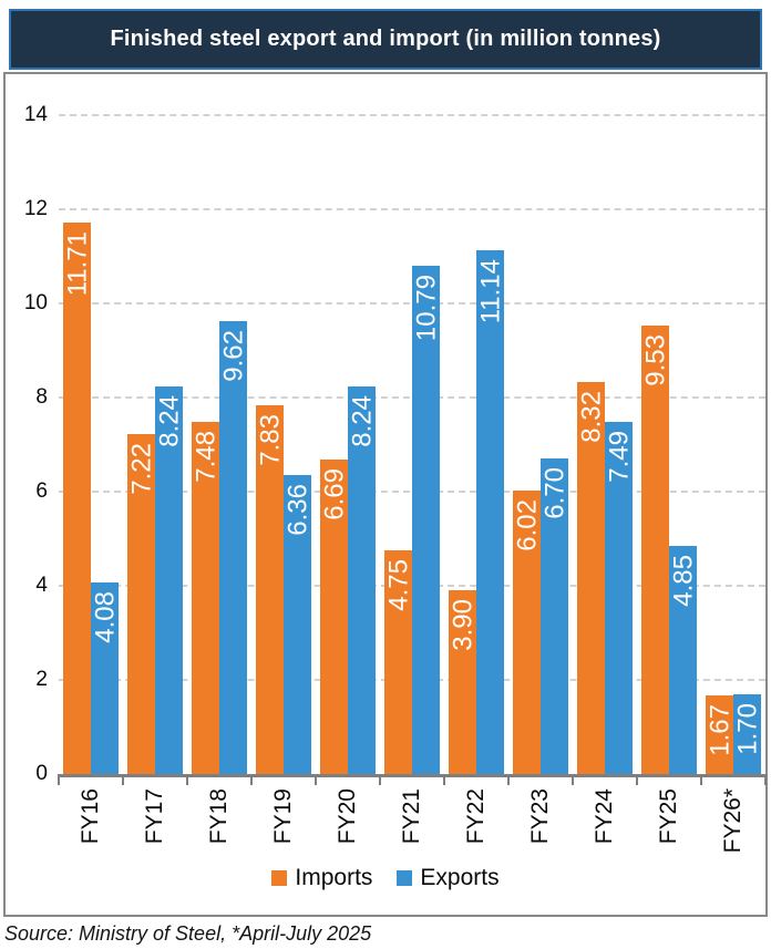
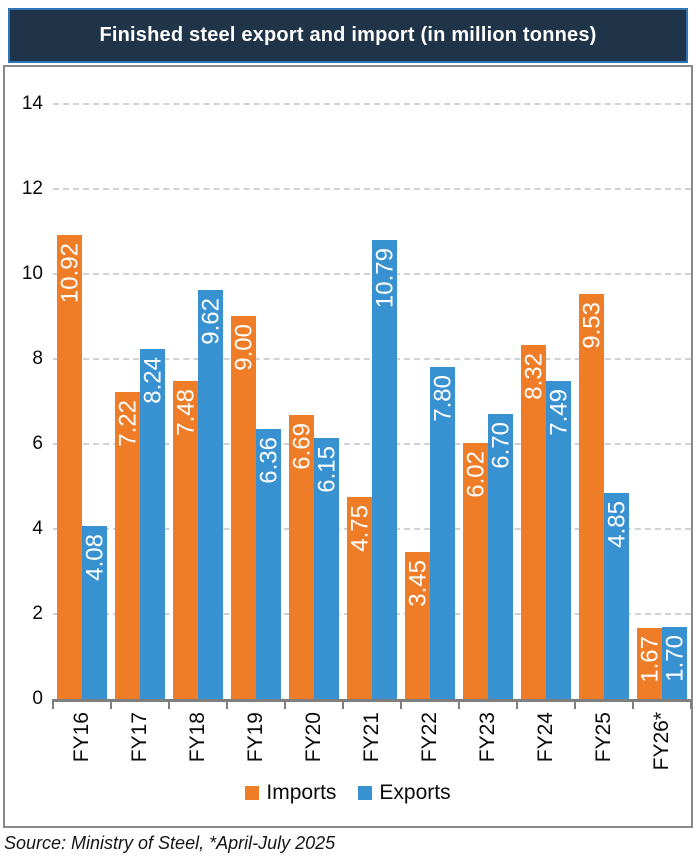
Imports/FY16: 11.71 -> 10.92
Imports/FY19: 7.83 -> 9.00
Exports/FY20: 8.24 -> 6.15
Imports/FY22: 3.90 -> 3.45
Exports/FY22: 11.14 -> 7.80
